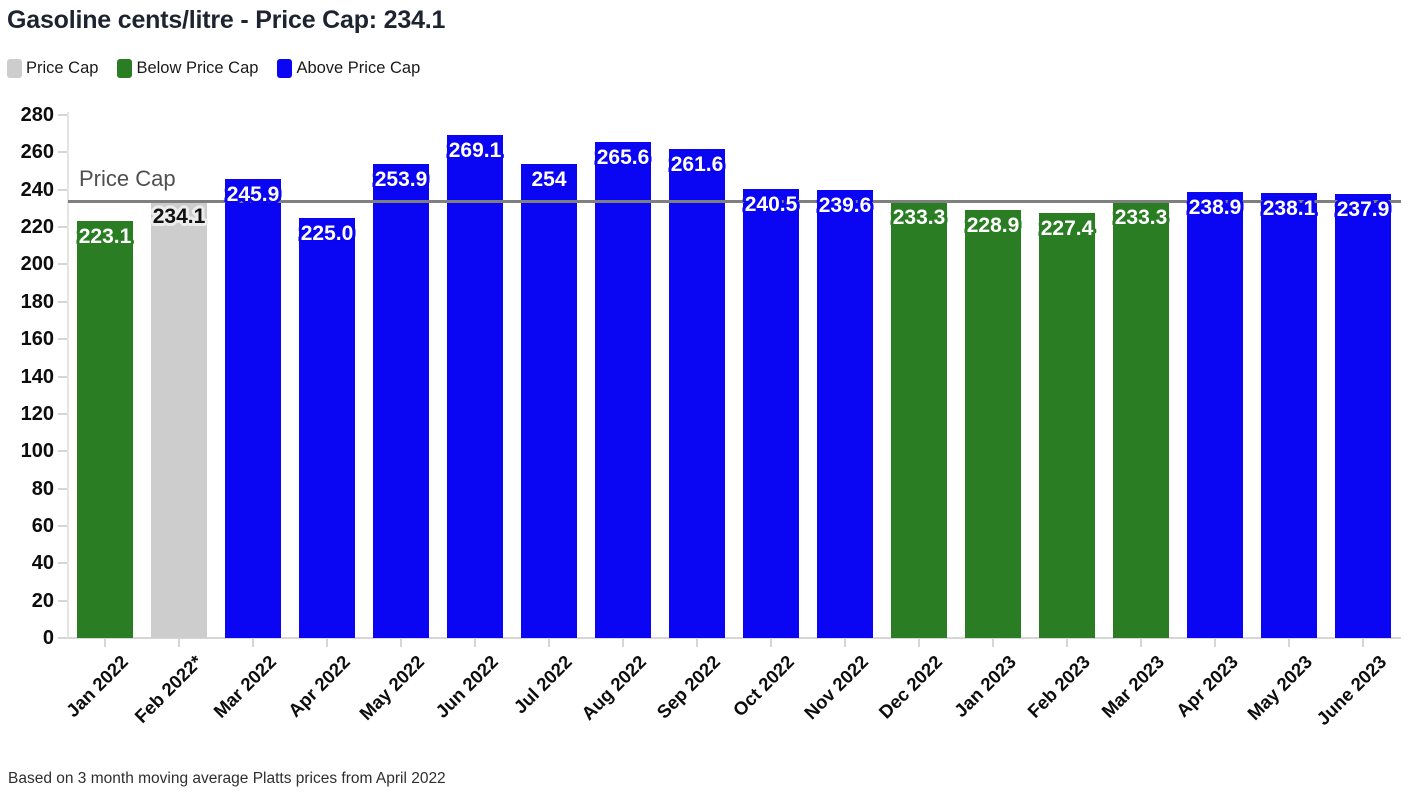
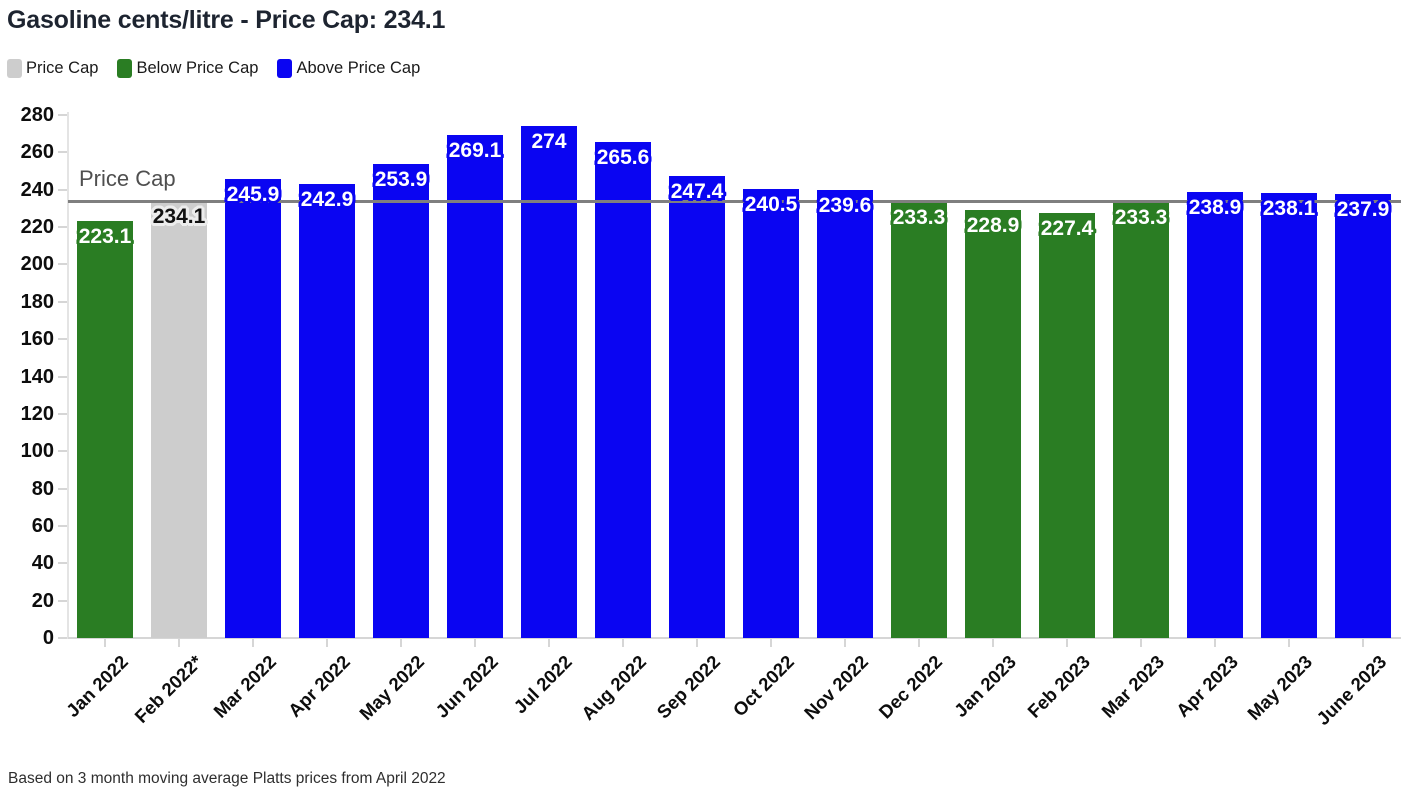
Apr 2022: 225.0 -> 242.9
Jul 2022: 254 -> 274
Sep 2022: 261.6 -> 247.4
